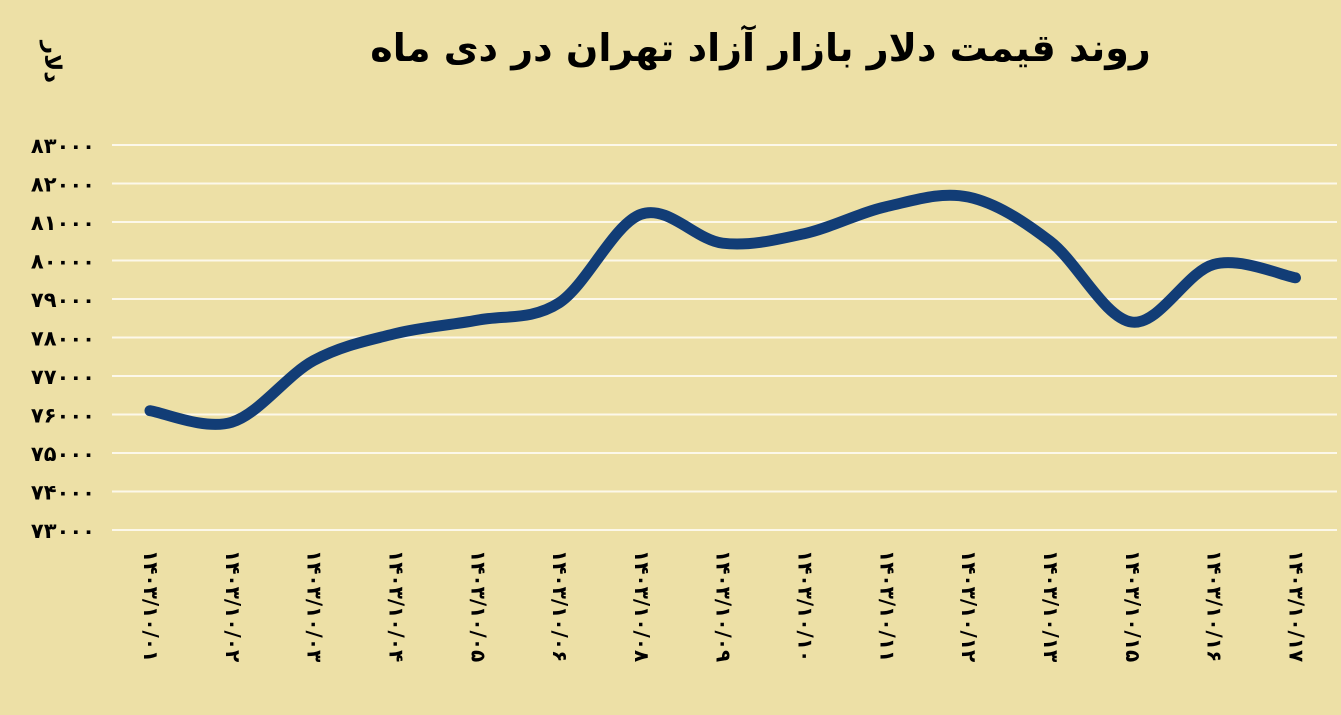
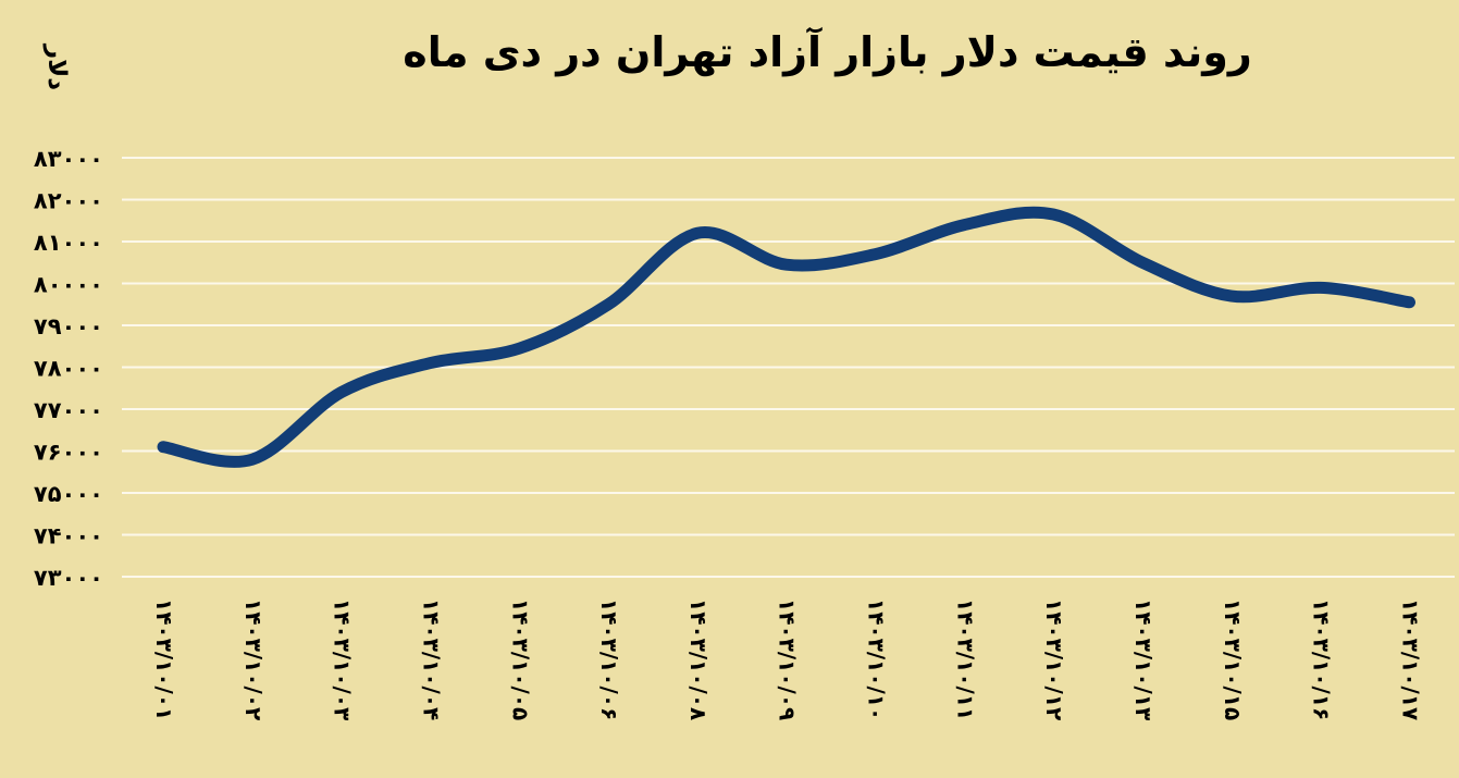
۱۴۰۳/۱۰/۰۶: 78900 -> 79500
۱۴۰۳/۱۰/۱۵: 78400 -> 79700
